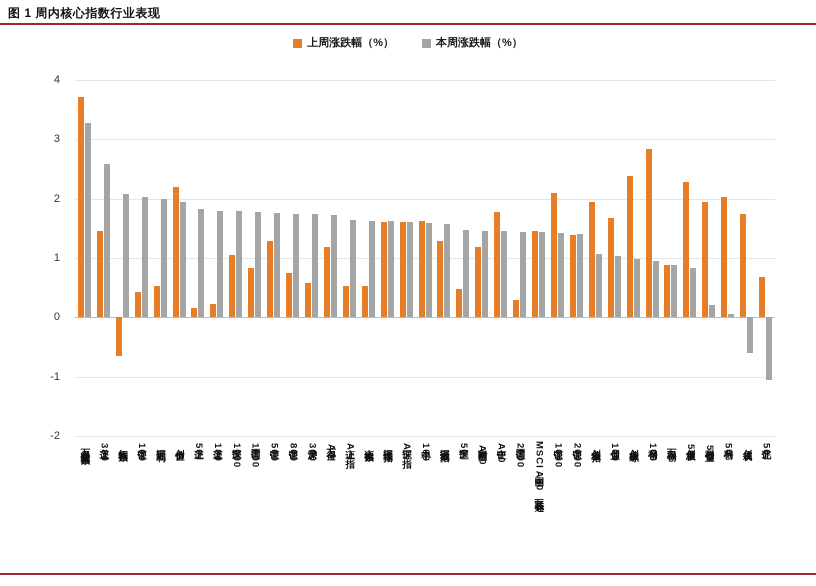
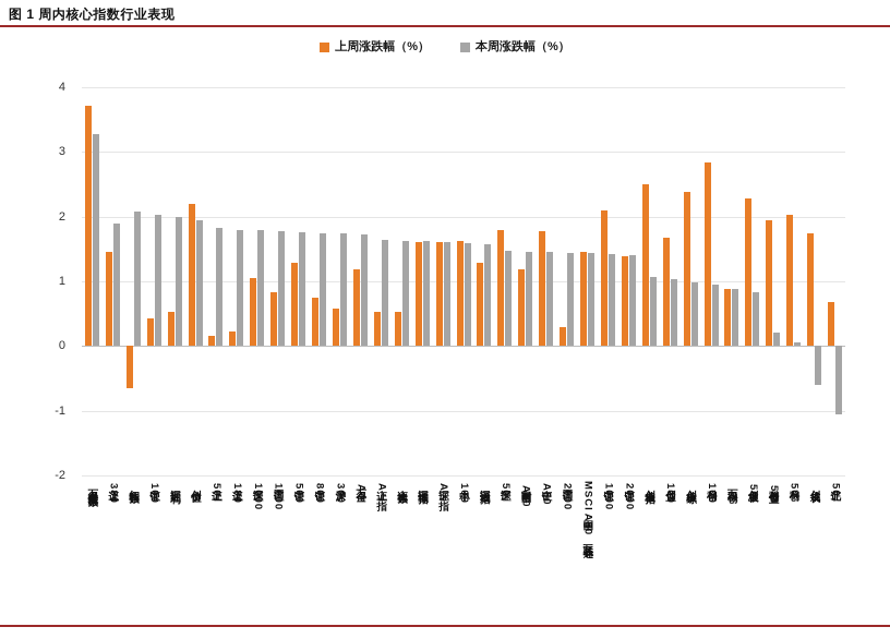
本周涨跌幅（%）/上证380: 2.6 -> 1.9
上周涨跌幅（%）/深证50: 0.5 -> 1.8
上周涨跌幅（%）/创业板指: 1.9 -> 2.5
